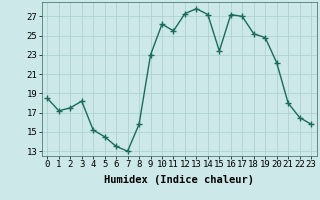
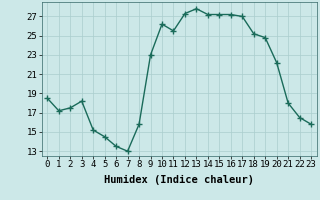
15: 23.4 -> 27.2
